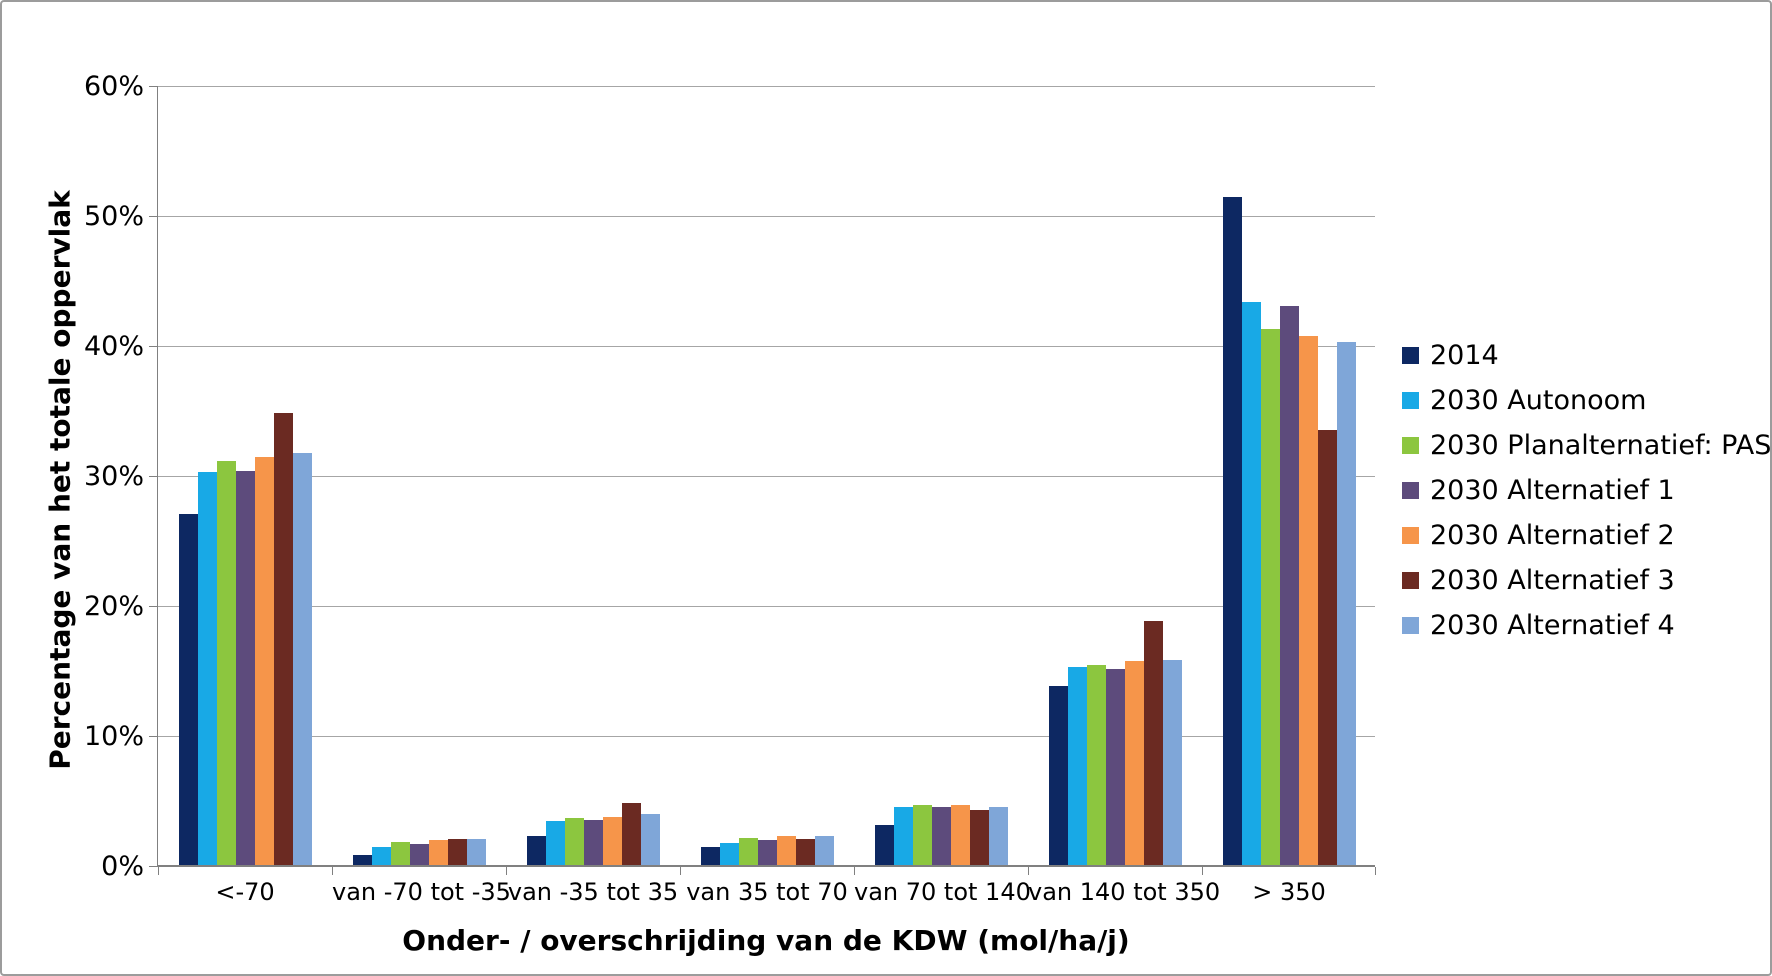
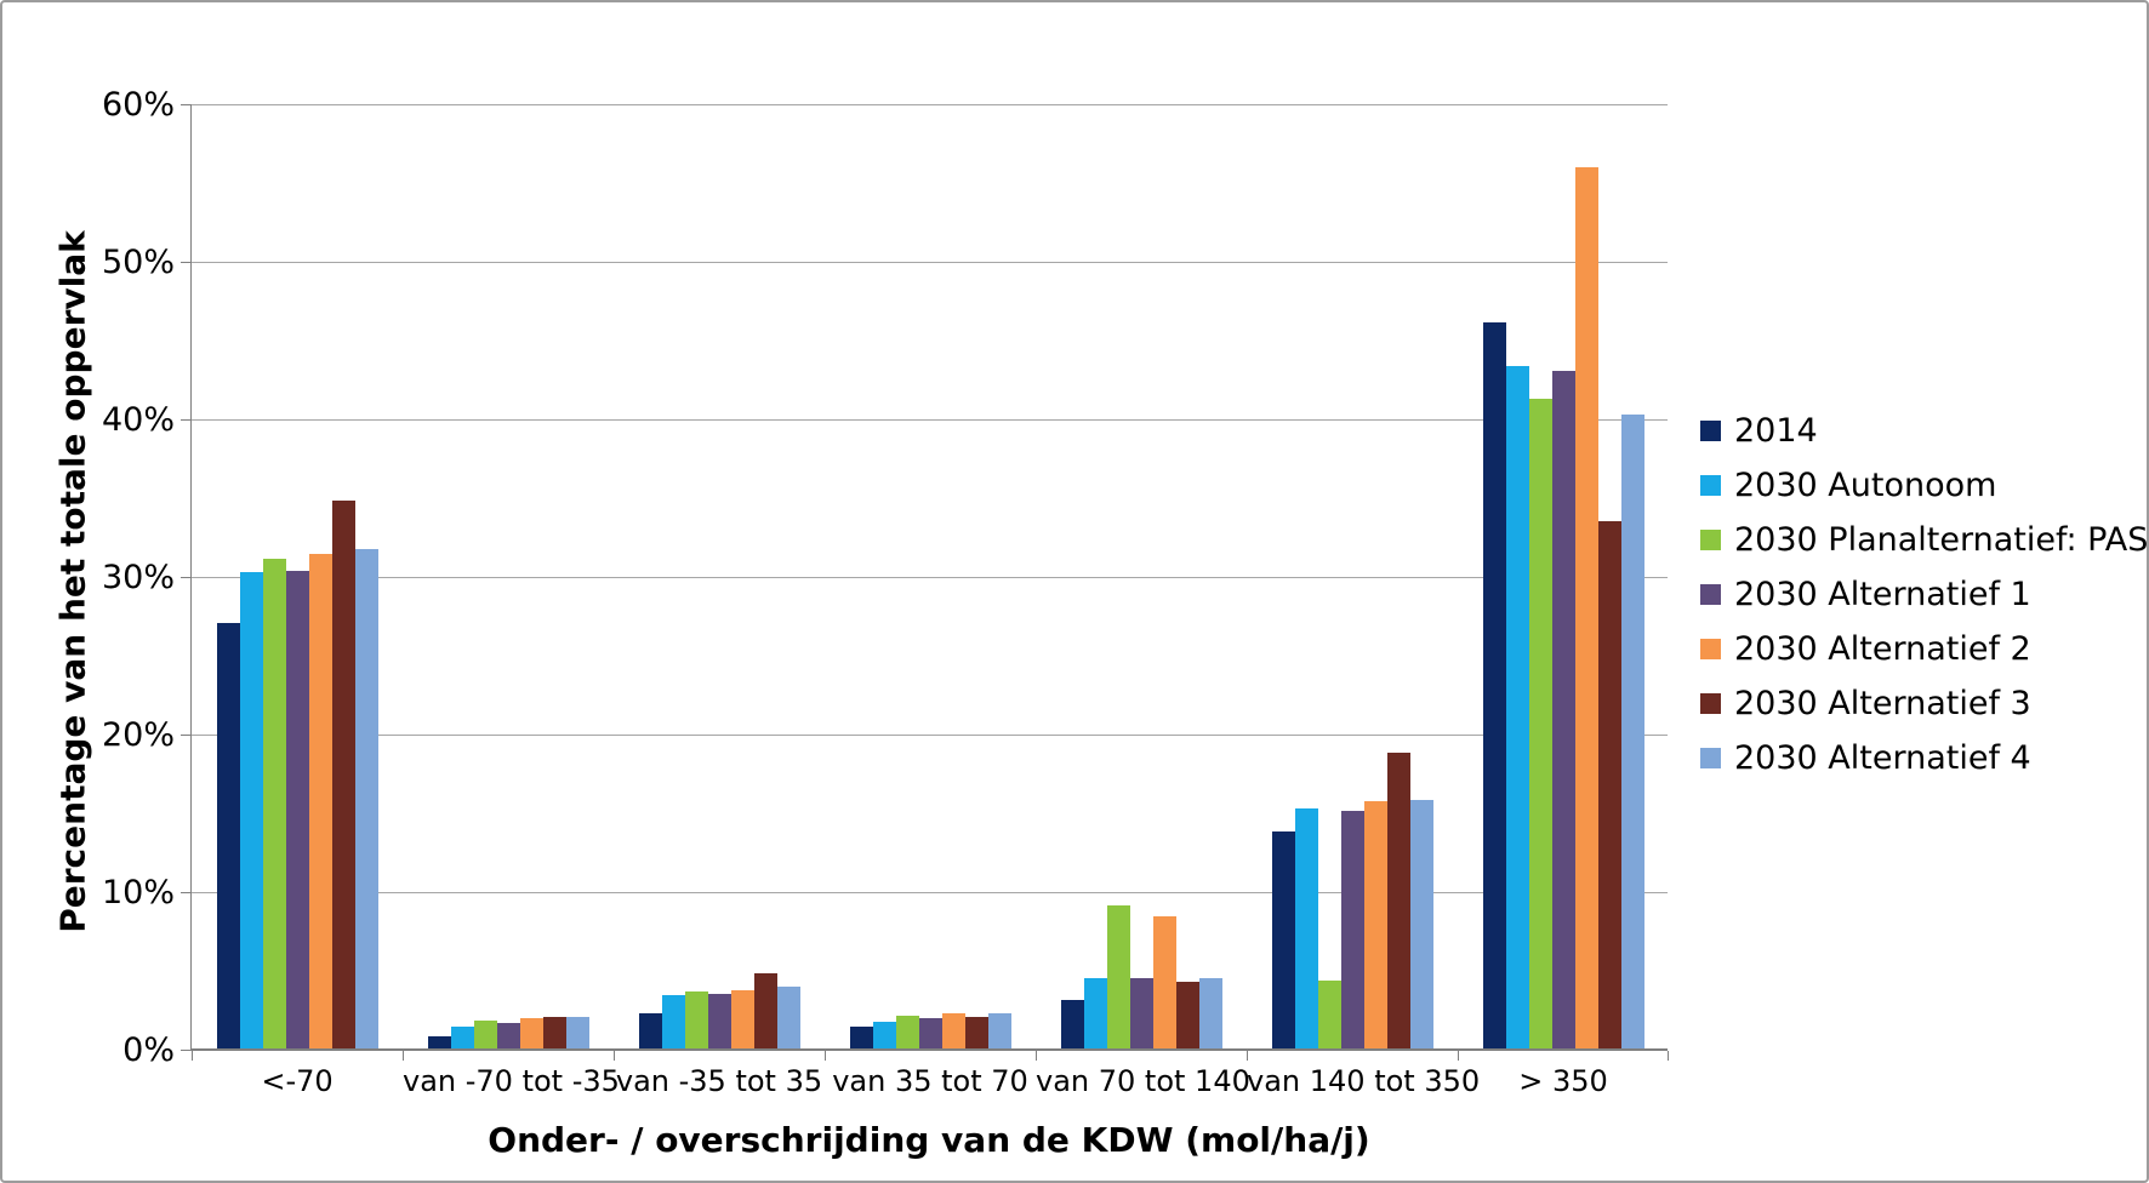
2030 Planalternatief: PAS/van 70 tot 140: 4.6% -> 9.1%
2030 Alternatief 2/van 70 tot 140: 4.6% -> 8.4%
2030 Planalternatief: PAS/van 140 tot 350: 15.4% -> 4.3%
2014/> 350: 51.4% -> 46.1%
2030 Alternatief 2/> 350: 40.7% -> 55.9%
